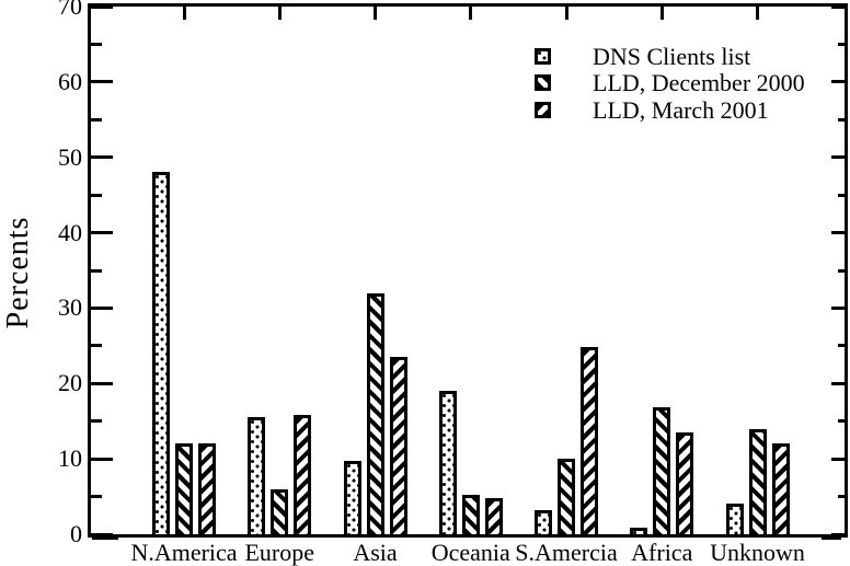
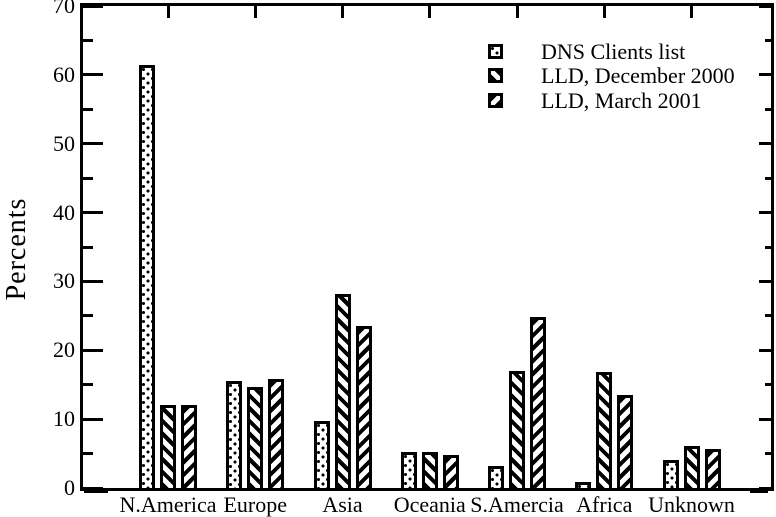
DNS Clients list/N.America: 48 -> 62
LLD, December 2000/Europe: 6 -> 15
LLD, December 2000/Asia: 32 -> 28
DNS Clients list/Oceania: 19 -> 5
LLD, December 2000/S.Amercia: 10 -> 17
LLD, December 2000/Unknown: 14 -> 6
LLD, March 2001/Unknown: 12 -> 6
